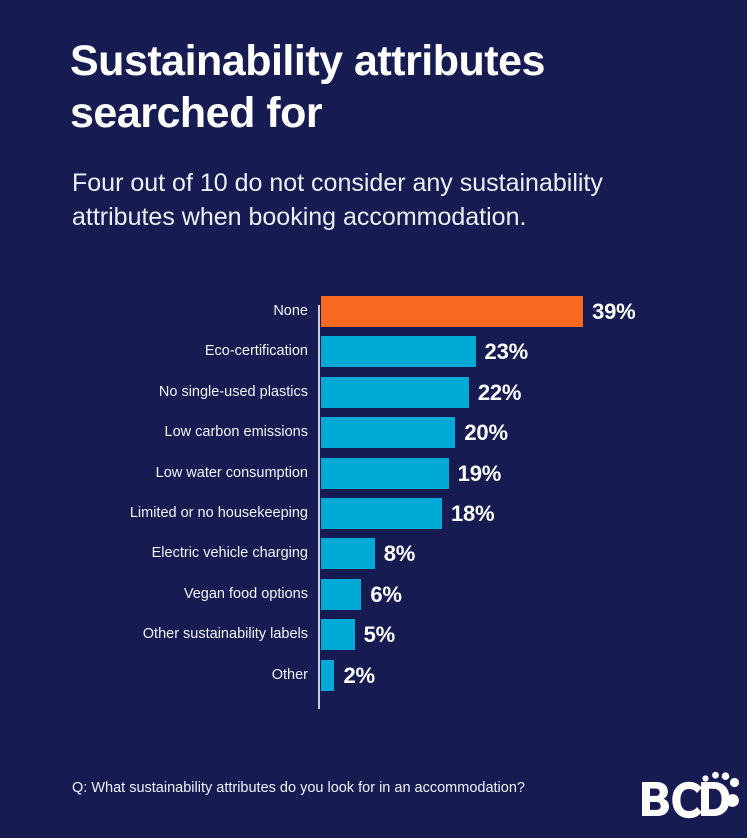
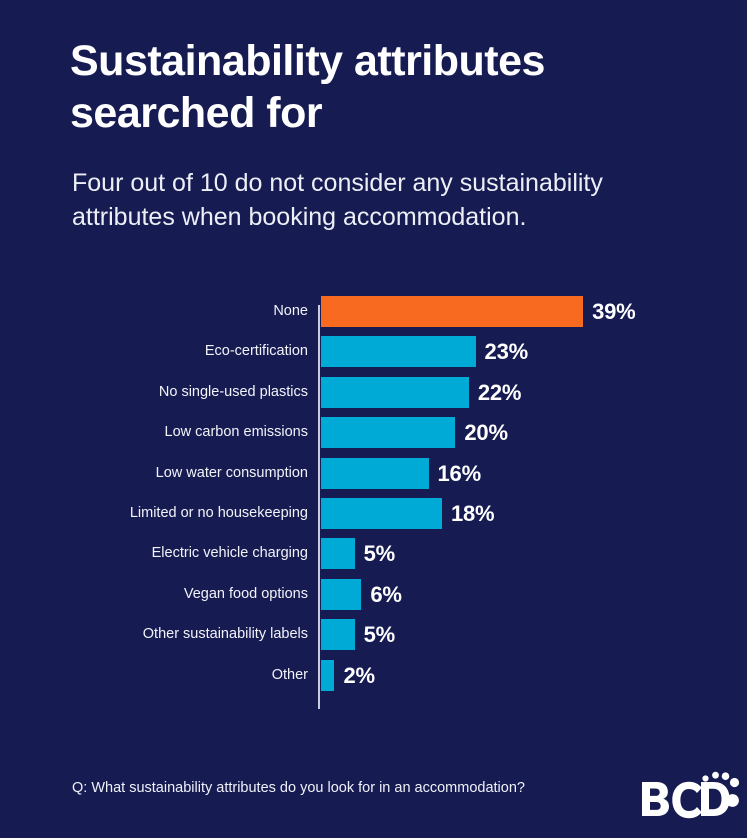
Low water consumption: 19% -> 16%
Electric vehicle charging: 8% -> 5%
